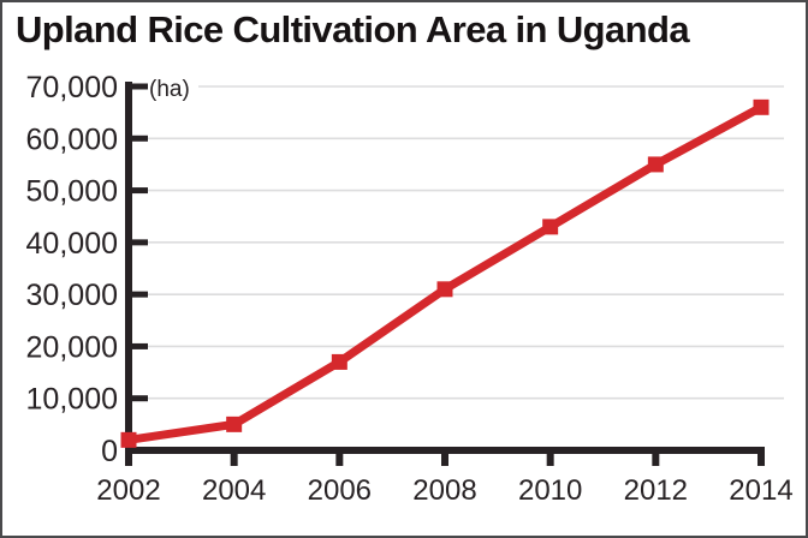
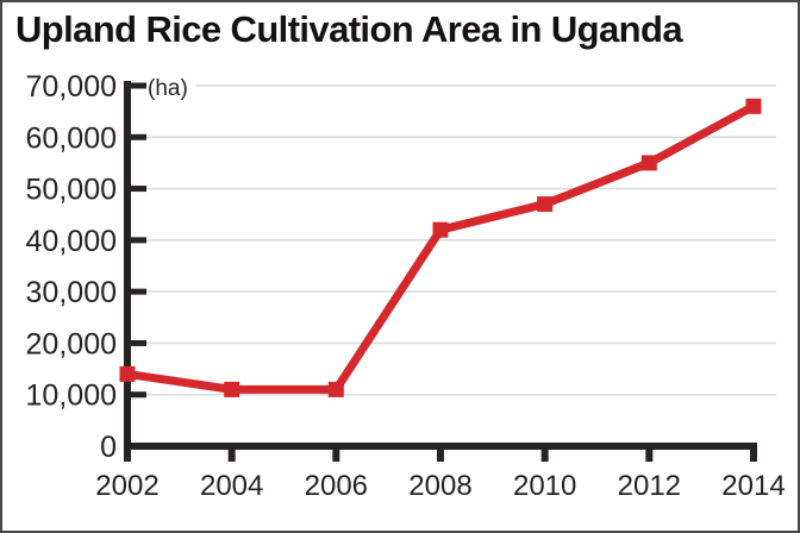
2002: 2000 -> 14000
2004: 5000 -> 11000
2006: 17000 -> 11000
2008: 31000 -> 42000
2010: 43000 -> 47000
